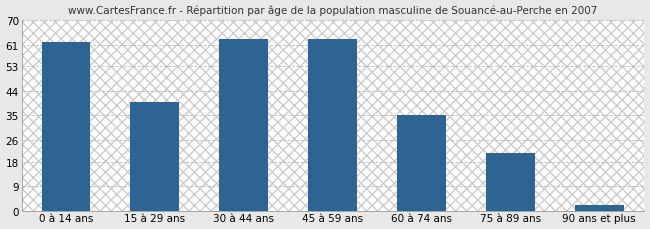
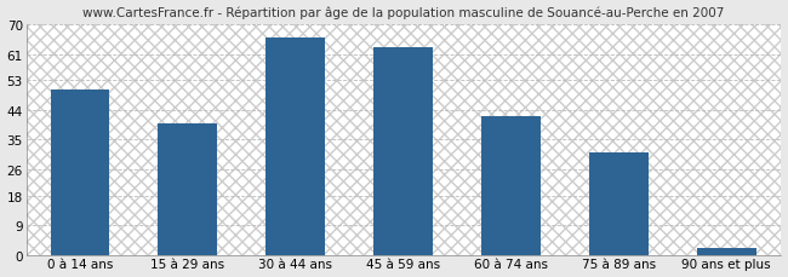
0 à 14 ans: 62 -> 50
30 à 44 ans: 63 -> 66
60 à 74 ans: 35 -> 42
75 à 89 ans: 21 -> 31
